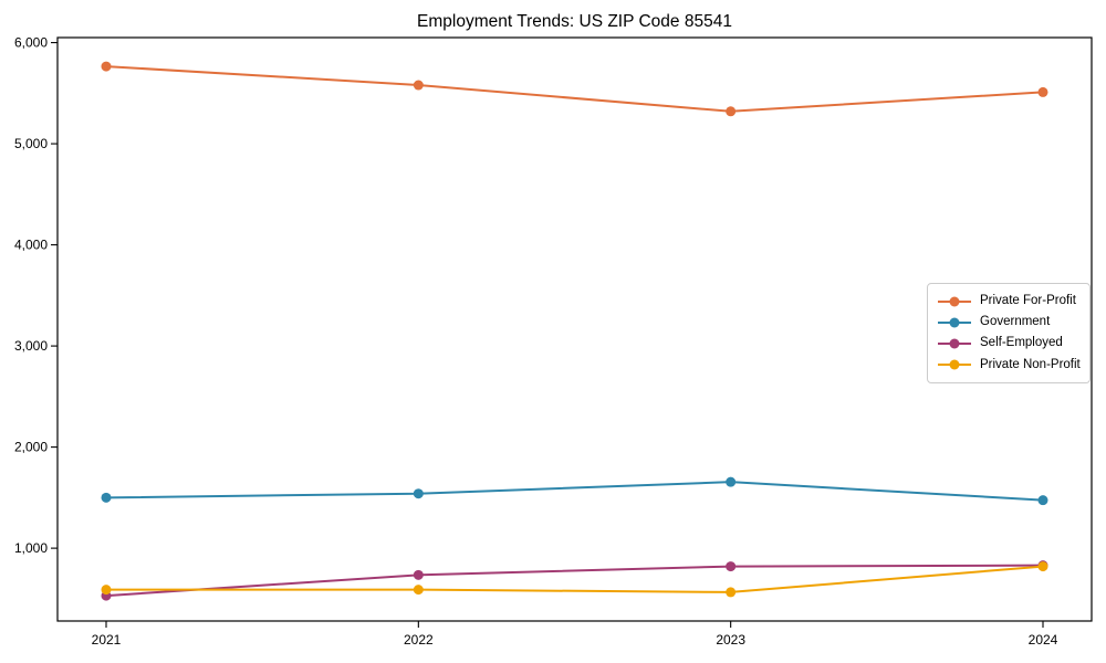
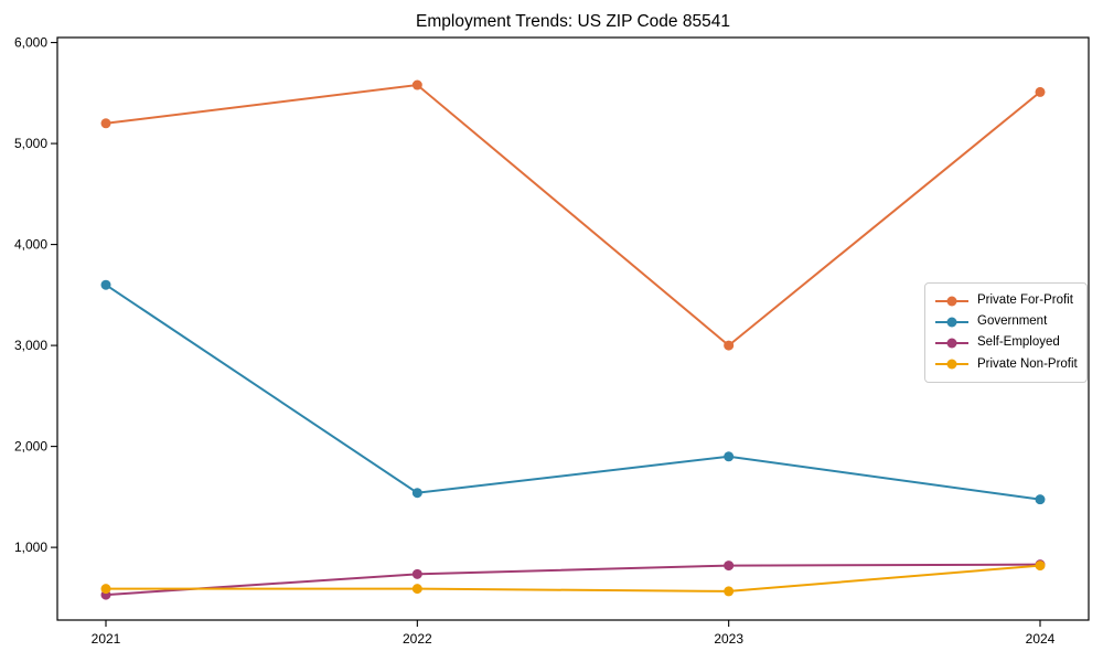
Private For-Profit/2021: 5800 -> 5200
Government/2021: 1500 -> 3600
Private For-Profit/2023: 5300 -> 3000
Government/2023: 1700 -> 1900
